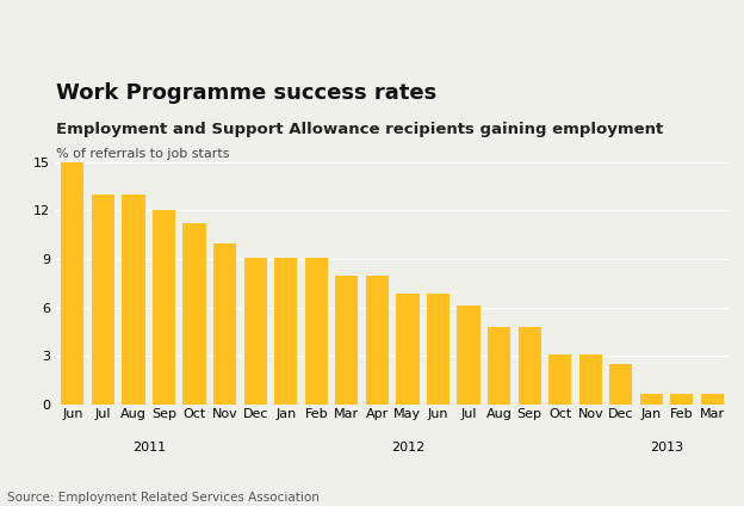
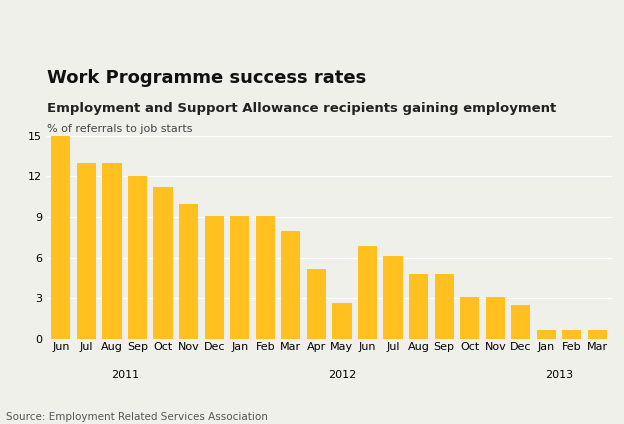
Apr: 8.0 -> 5.2
May: 6.9 -> 2.7
